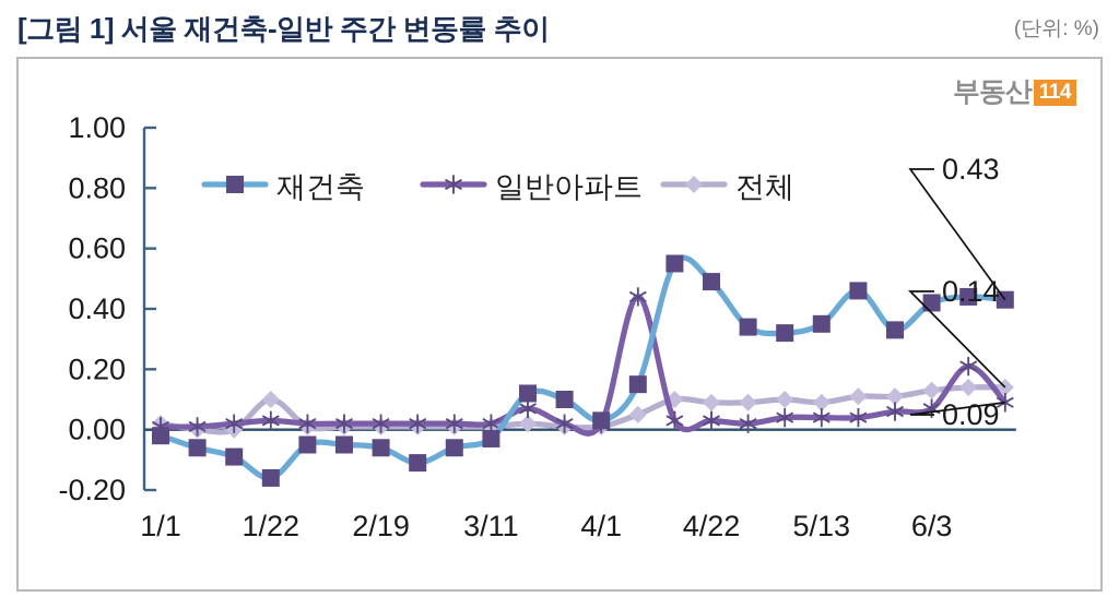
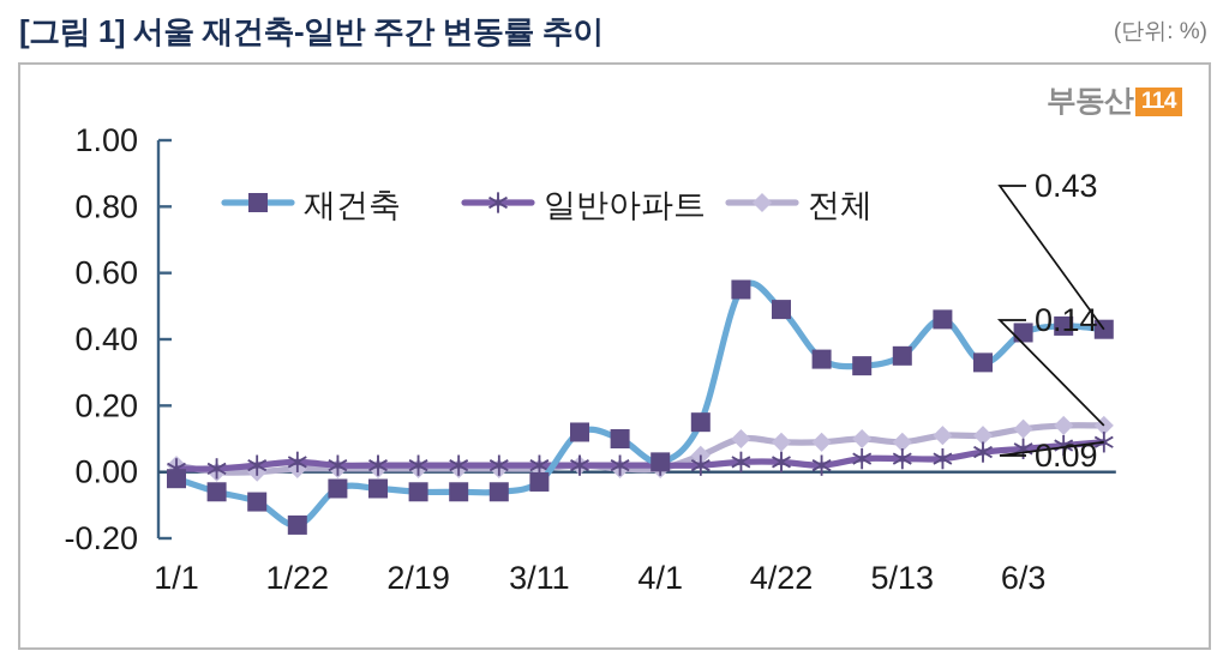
전체/1/22: 0.10 -> 0.01
재건축/2/19: -0.11 -> -0.06
일반아파트/3/11: 0.07 -> 0.02
일반아파트/4/1: 0.44 -> 0.02
일반아파트/6/3: 0.21 -> 0.08
